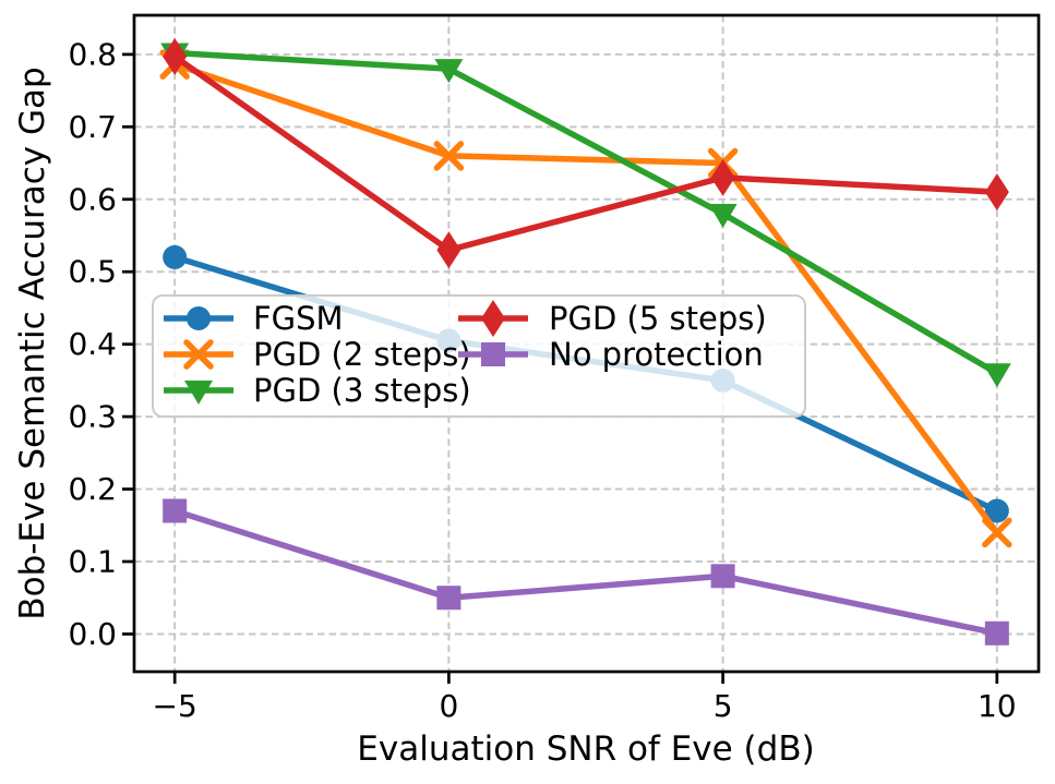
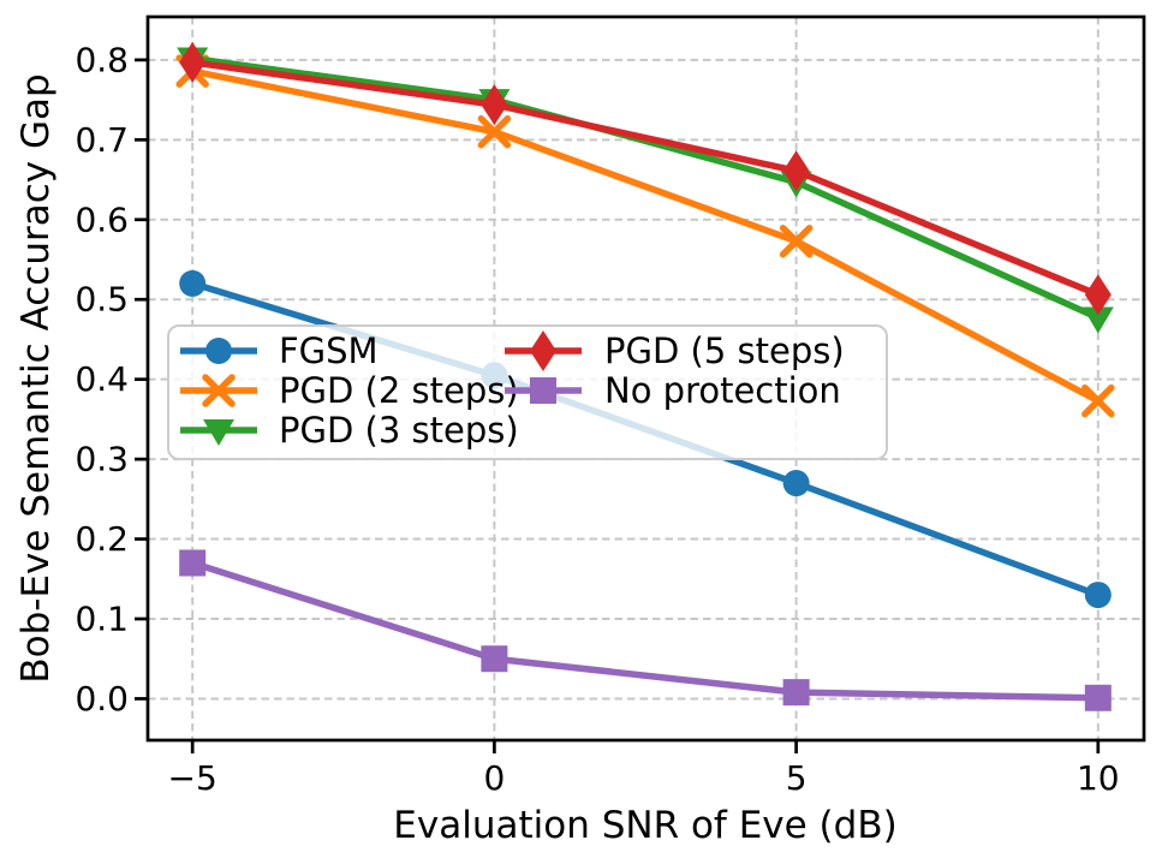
PGD (2 steps)/0: 0.66 -> 0.71
PGD (3 steps)/0: 0.78 -> 0.75
PGD (5 steps)/0: 0.53 -> 0.74
FGSM/5: 0.35 -> 0.27
PGD (2 steps)/5: 0.65 -> 0.57
PGD (3 steps)/5: 0.58 -> 0.65
PGD (5 steps)/5: 0.63 -> 0.66
No protection/5: 0.08 -> 0.01
FGSM/10: 0.17 -> 0.13
PGD (2 steps)/10: 0.14 -> 0.37
PGD (3 steps)/10: 0.36 -> 0.48
PGD (5 steps)/10: 0.61 -> 0.51
